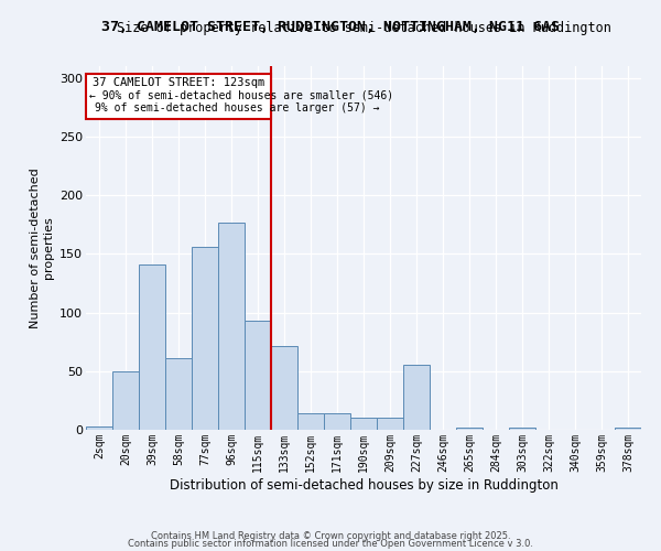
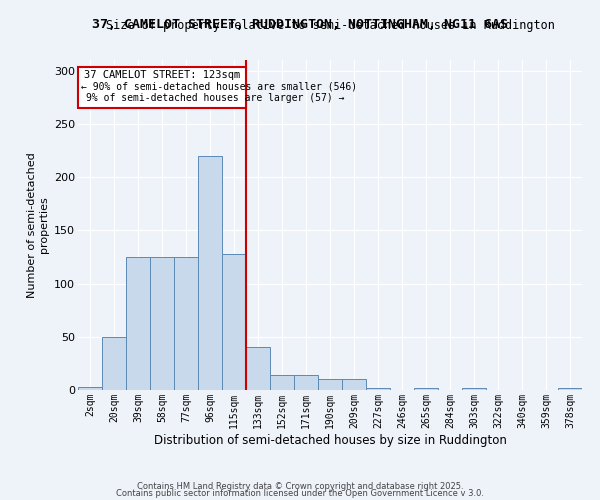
39sqm: 141 -> 125
58sqm: 61 -> 125
77sqm: 156 -> 125
96sqm: 177 -> 220
115sqm: 93 -> 128
133sqm: 71 -> 40
227sqm: 55 -> 2
